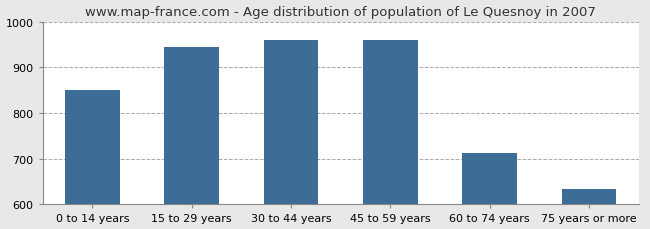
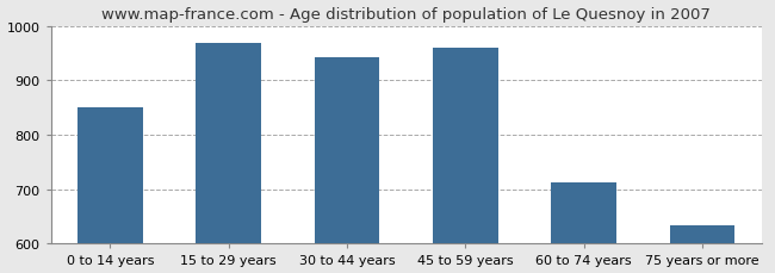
15 to 29 years: 945 -> 968
30 to 44 years: 960 -> 942
